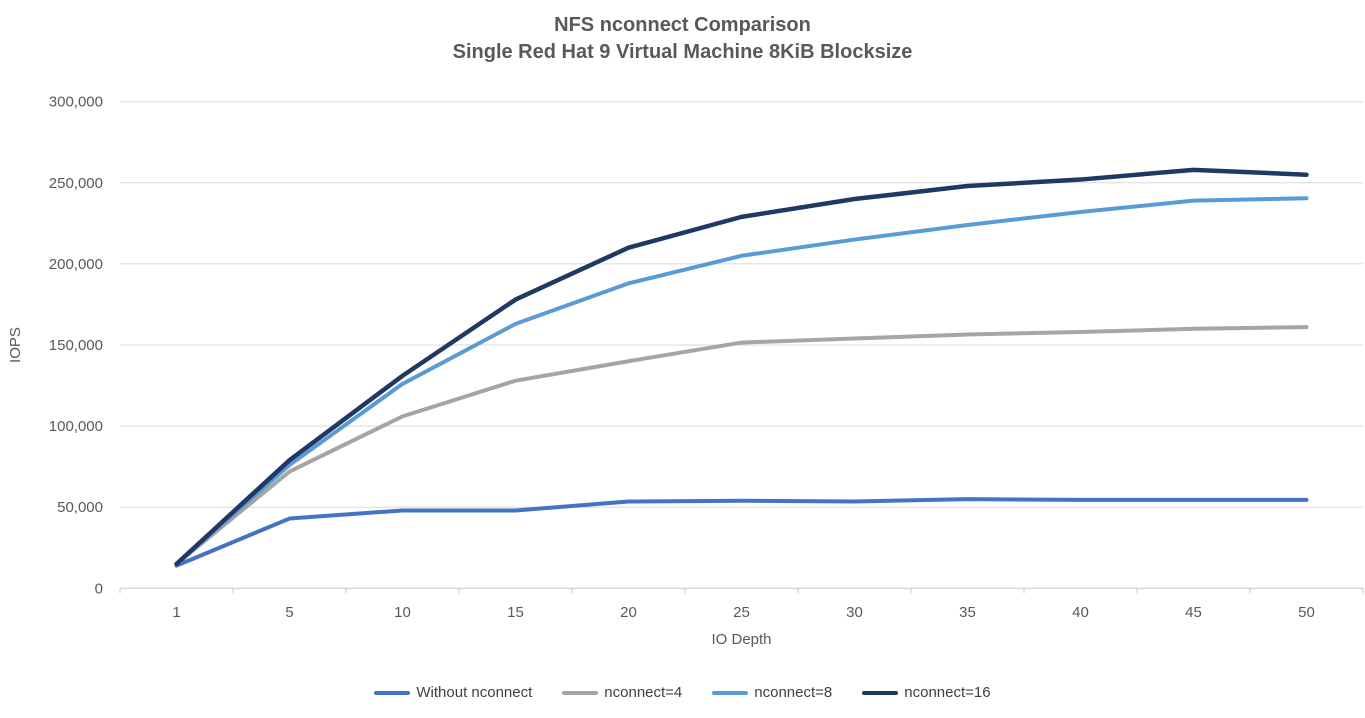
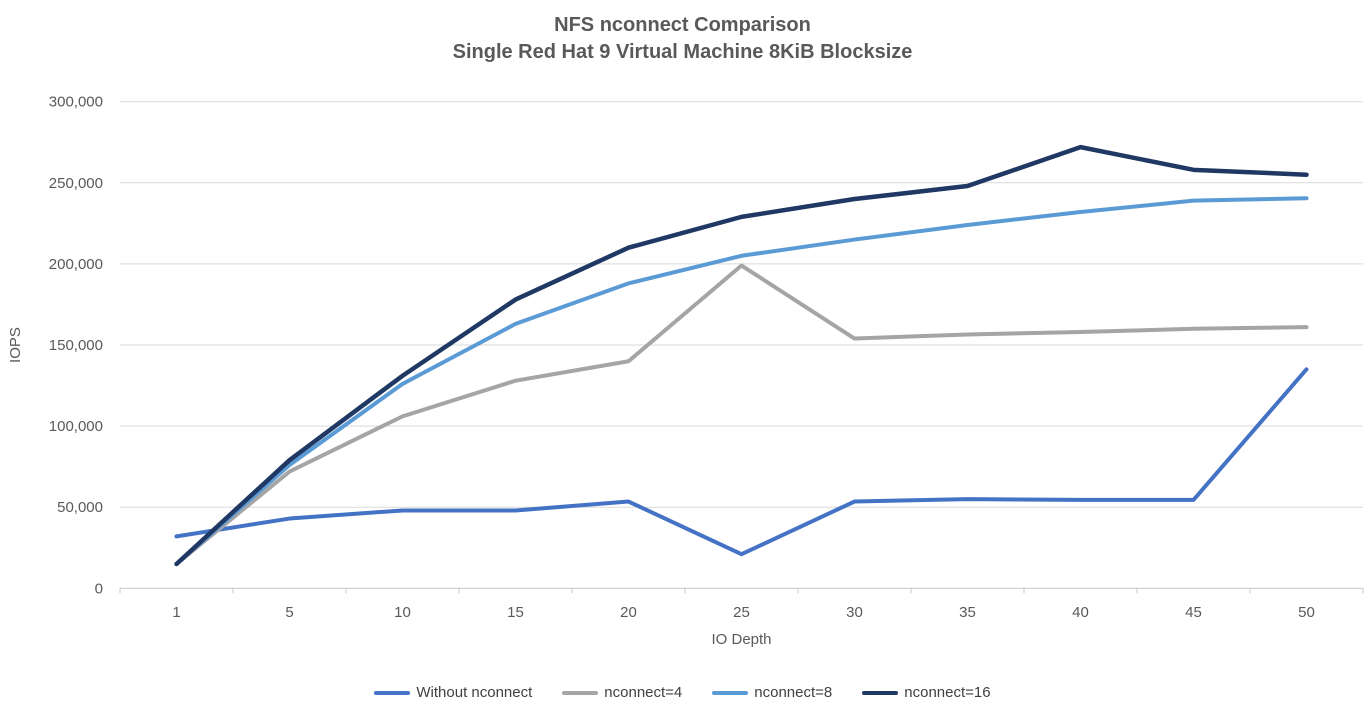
Without nconnect/1: 14000 -> 32000
Without nconnect/25: 54000 -> 21000
nconnect=4/25: 152000 -> 199000
nconnect=16/40: 252000 -> 272000
Without nconnect/50: 54000 -> 135000
